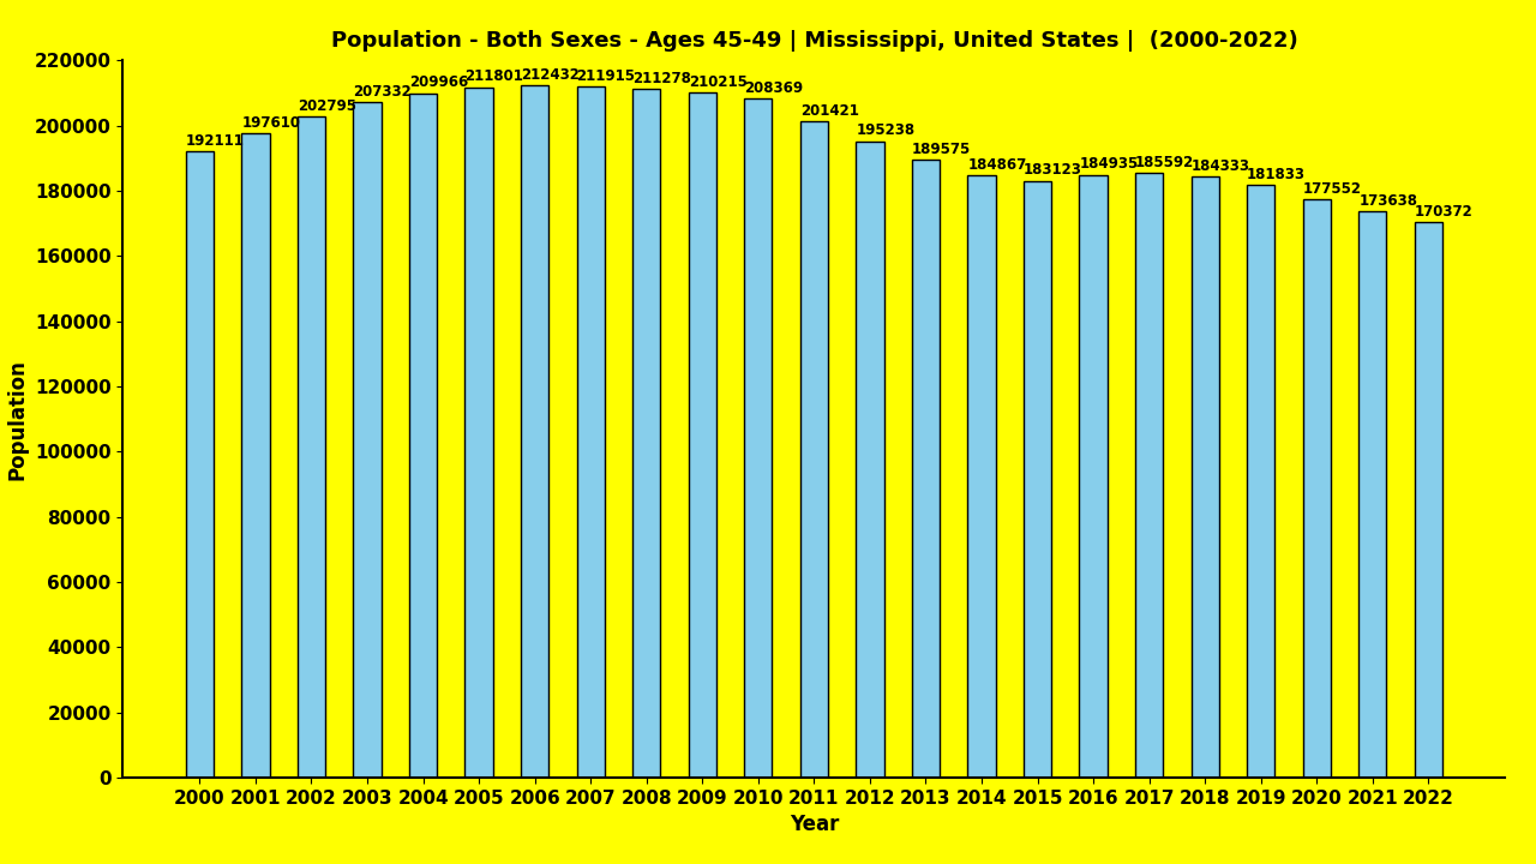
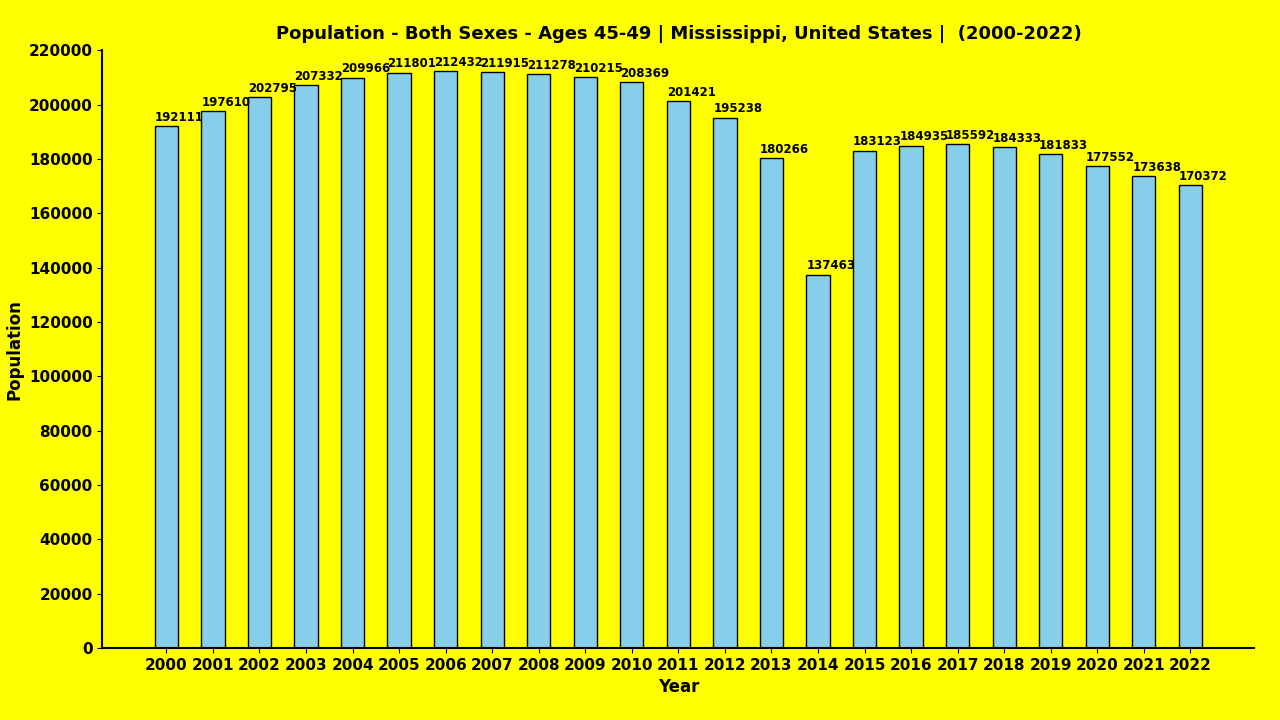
2013: 189575 -> 180266
2014: 184867 -> 137463
